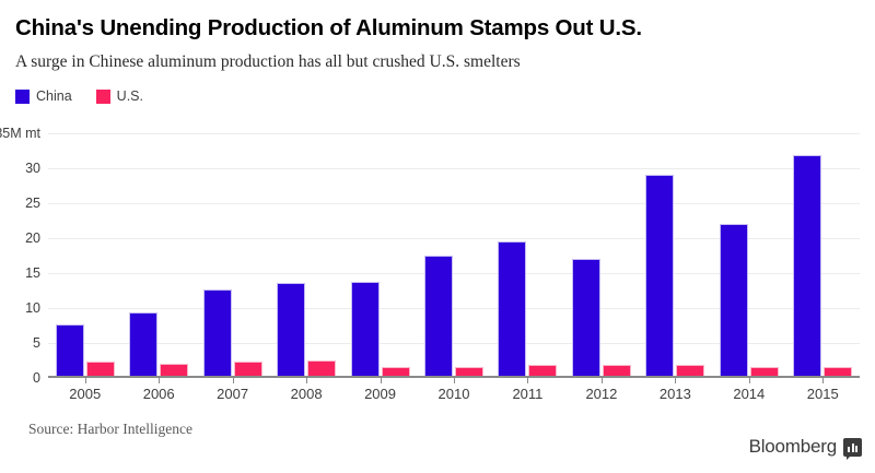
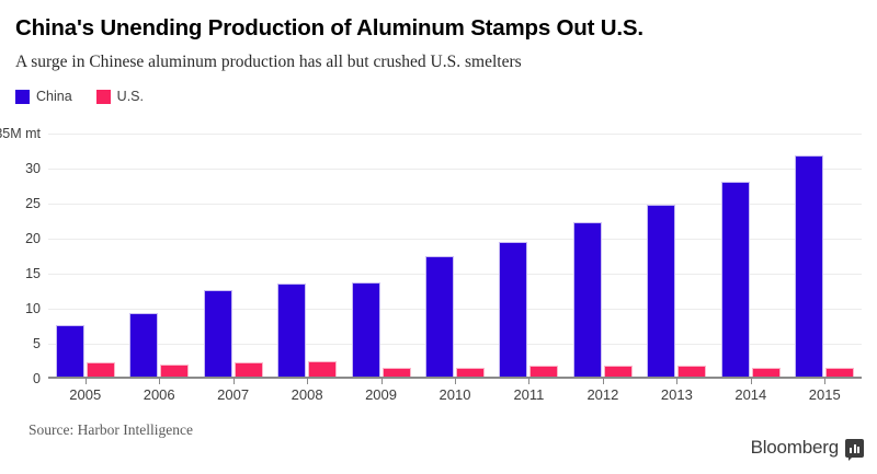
China/2012: 17 -> 22
China/2013: 29 -> 25
China/2014: 22 -> 28
